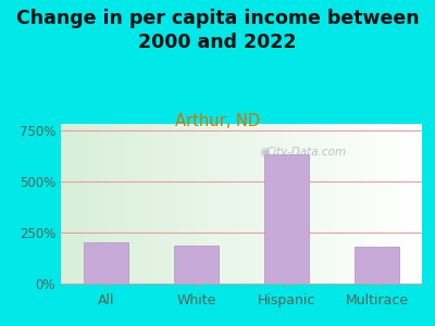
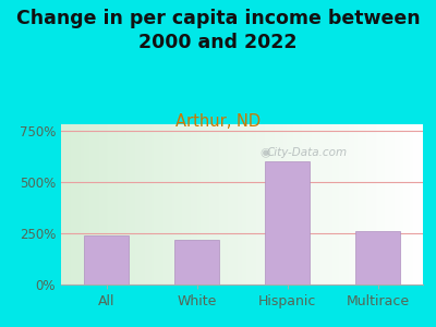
All: 200% -> 240%
White: 190% -> 220%
Hispanic: 630% -> 600%
Multirace: 180% -> 260%
